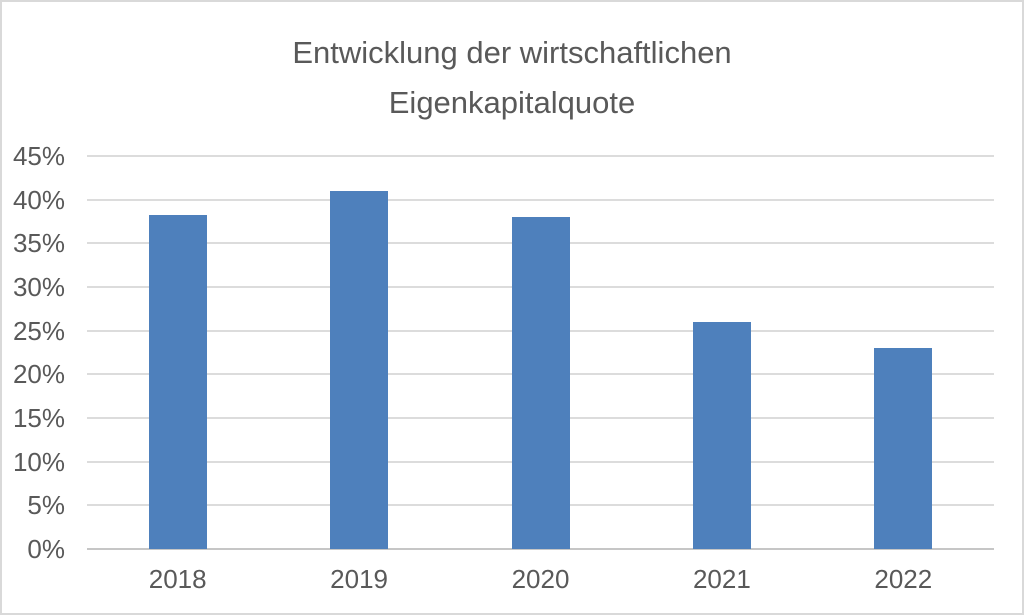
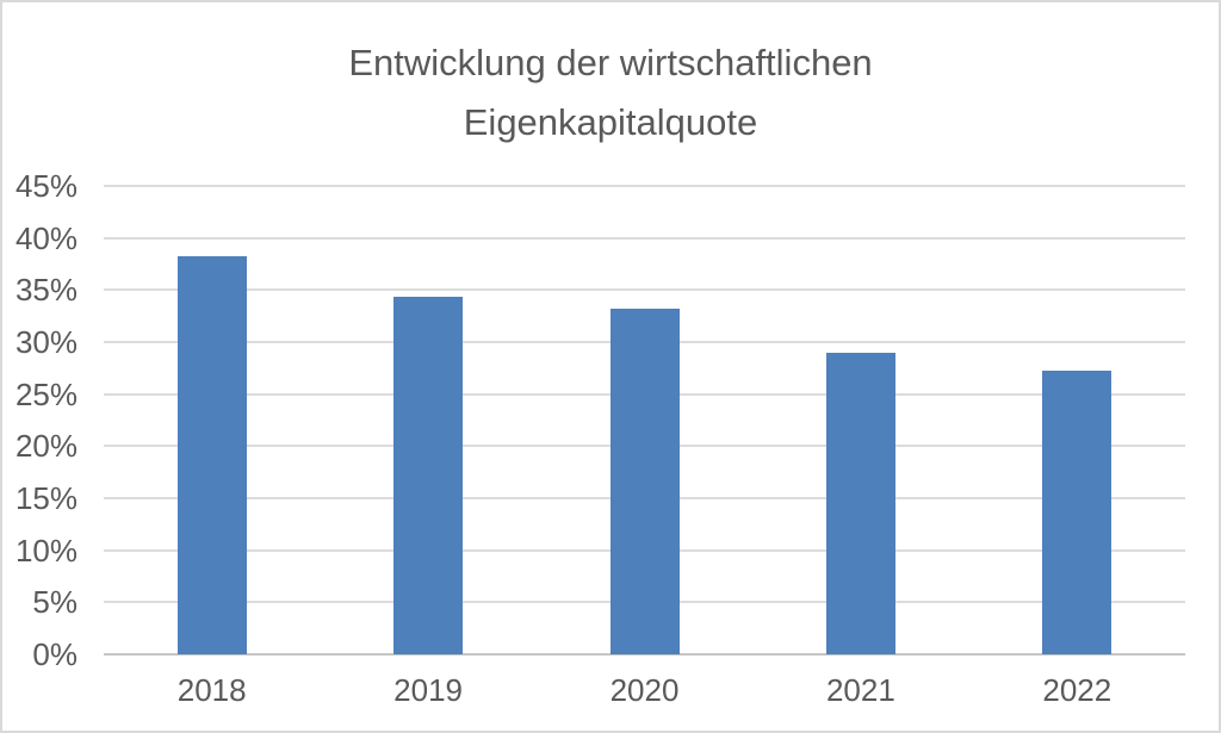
2019: 41% -> 34%
2020: 38% -> 33%
2021: 26% -> 29%
2022: 23% -> 27%
